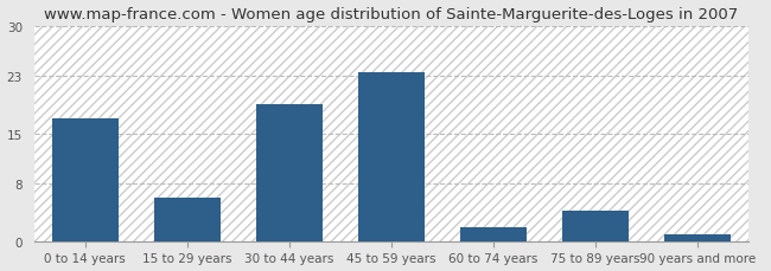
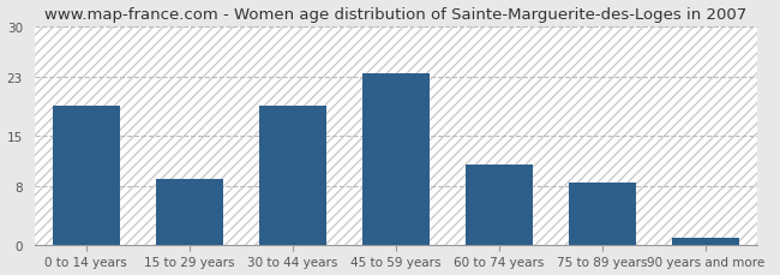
0 to 14 years: 17.0 -> 19.0
15 to 29 years: 6.0 -> 9.0
60 to 74 years: 2.0 -> 11.0
75 to 89 years: 4.2 -> 8.5
